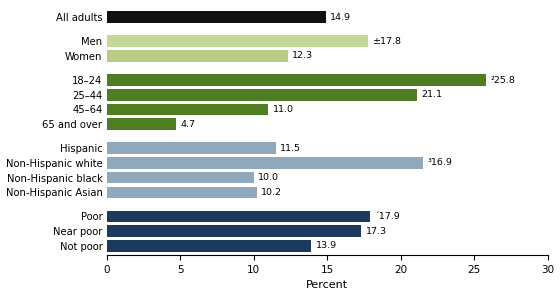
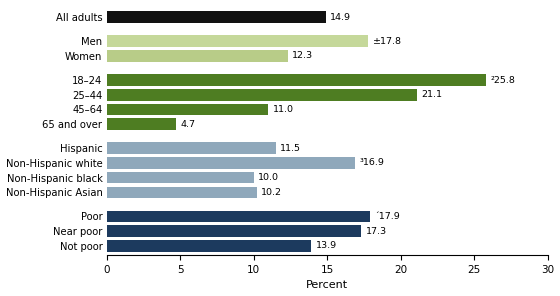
Non-Hispanic white: 21.5 -> 16.9
